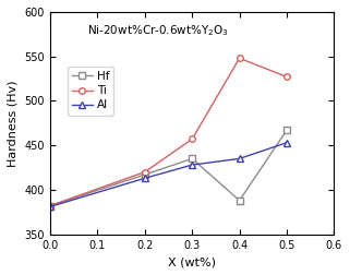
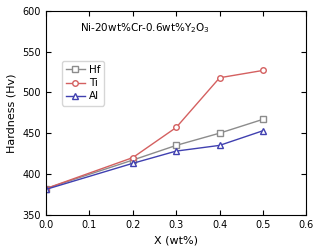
Hf/0.4: 388 -> 450
Ti/0.4: 548 -> 518
